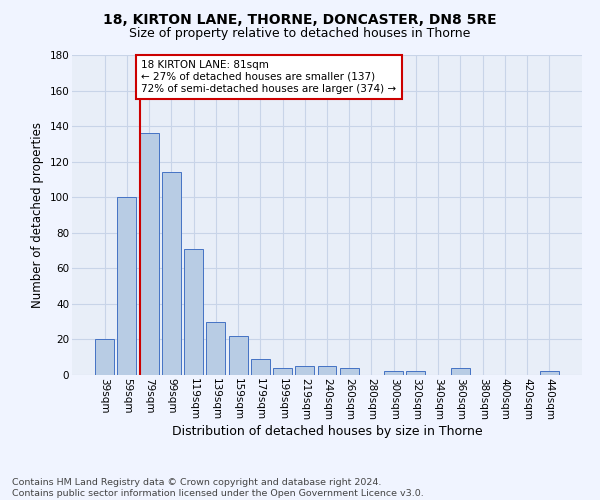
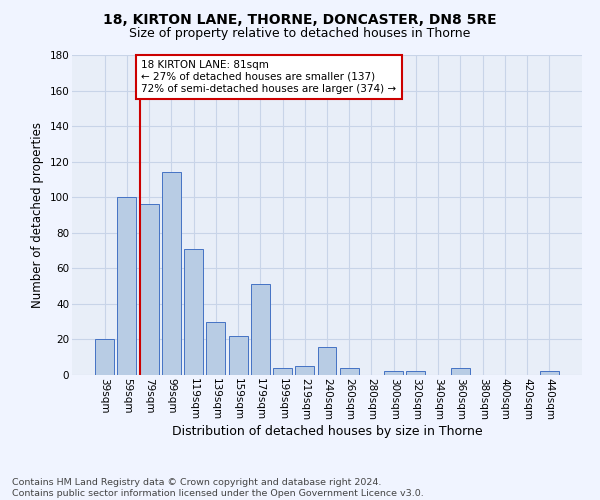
79sqm: 136 -> 96
179sqm: 9 -> 51
240sqm: 5 -> 16
